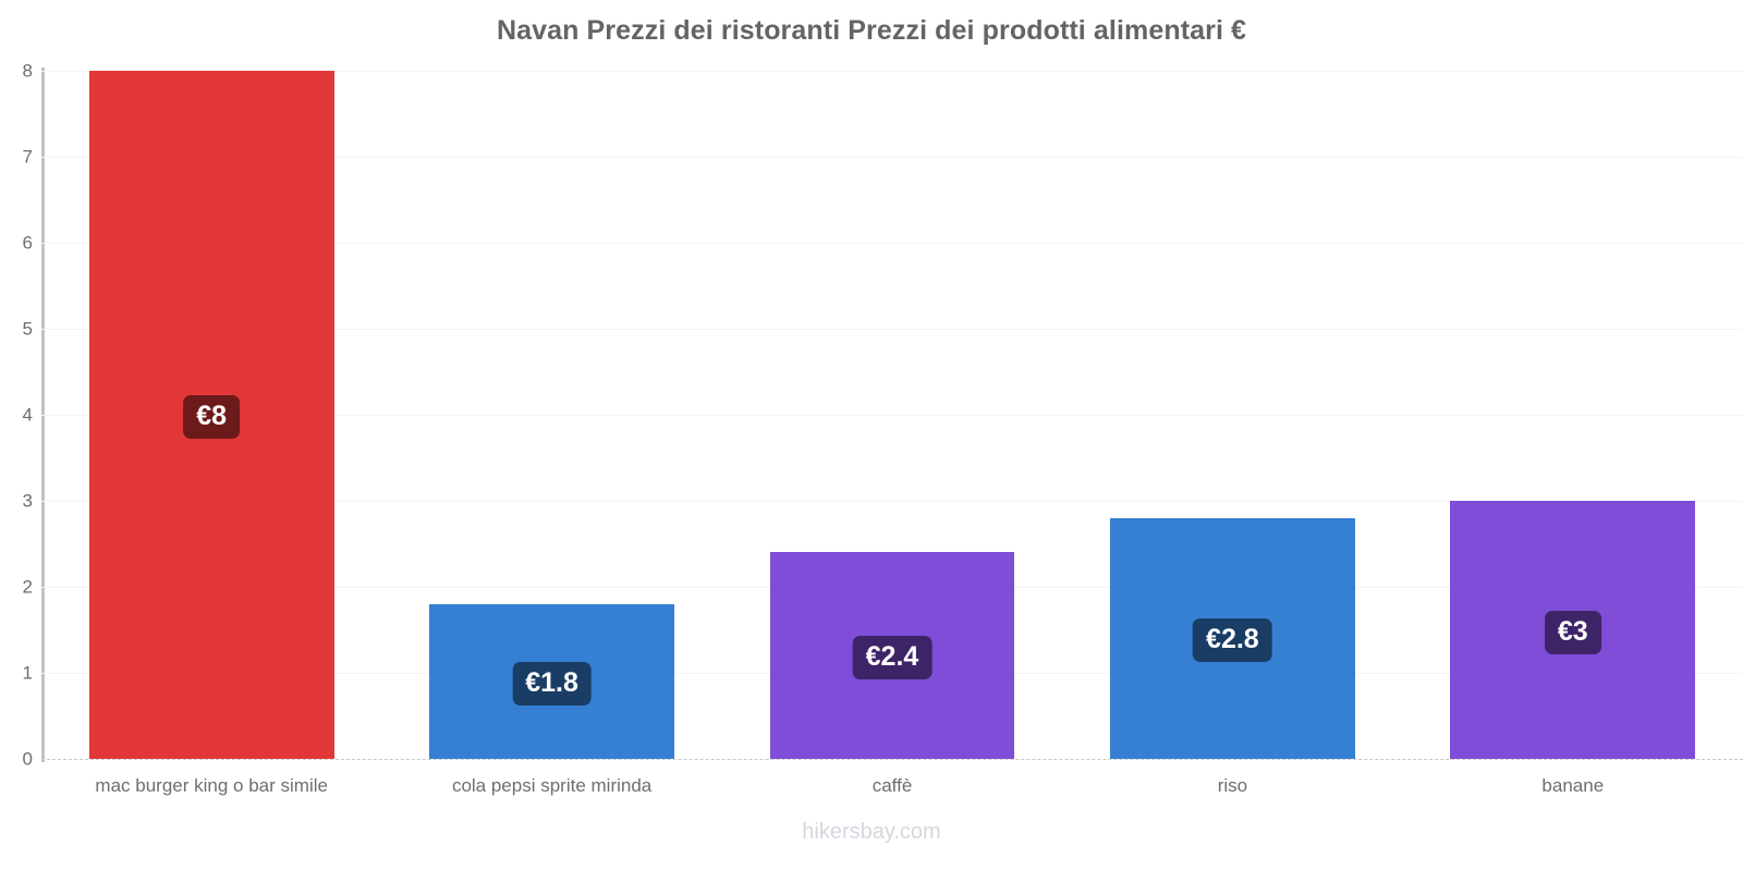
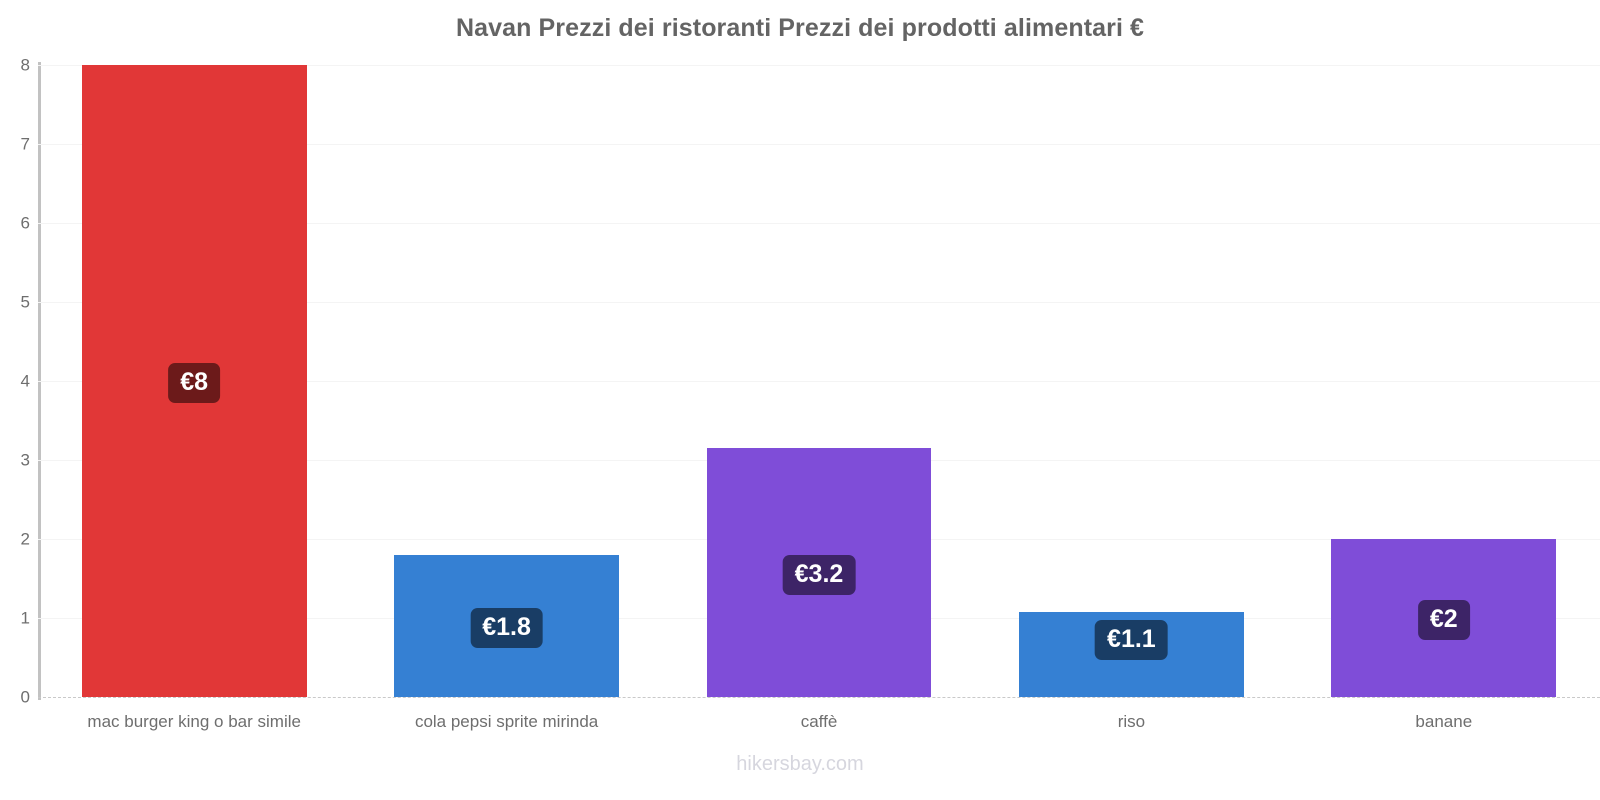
caffè: €2.4 -> €3.2
riso: €2.8 -> €1.1
banane: €3 -> €2
